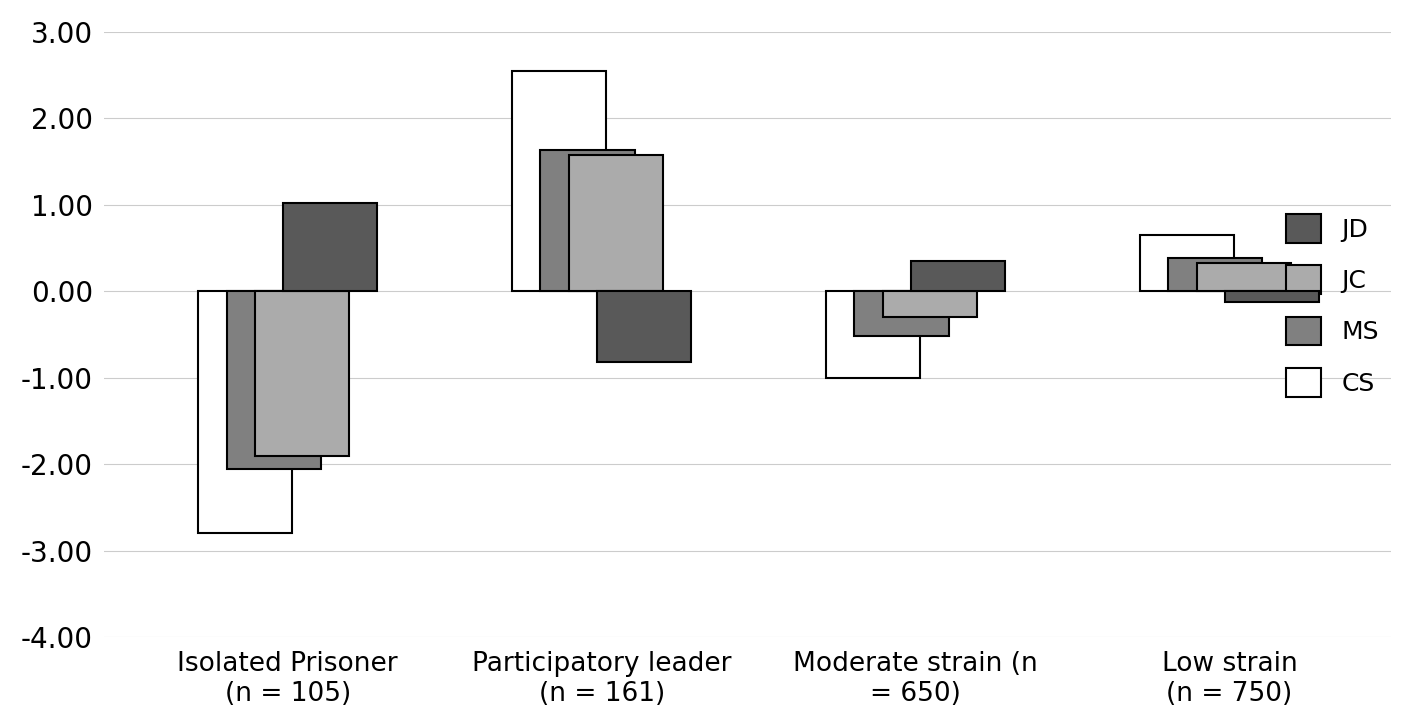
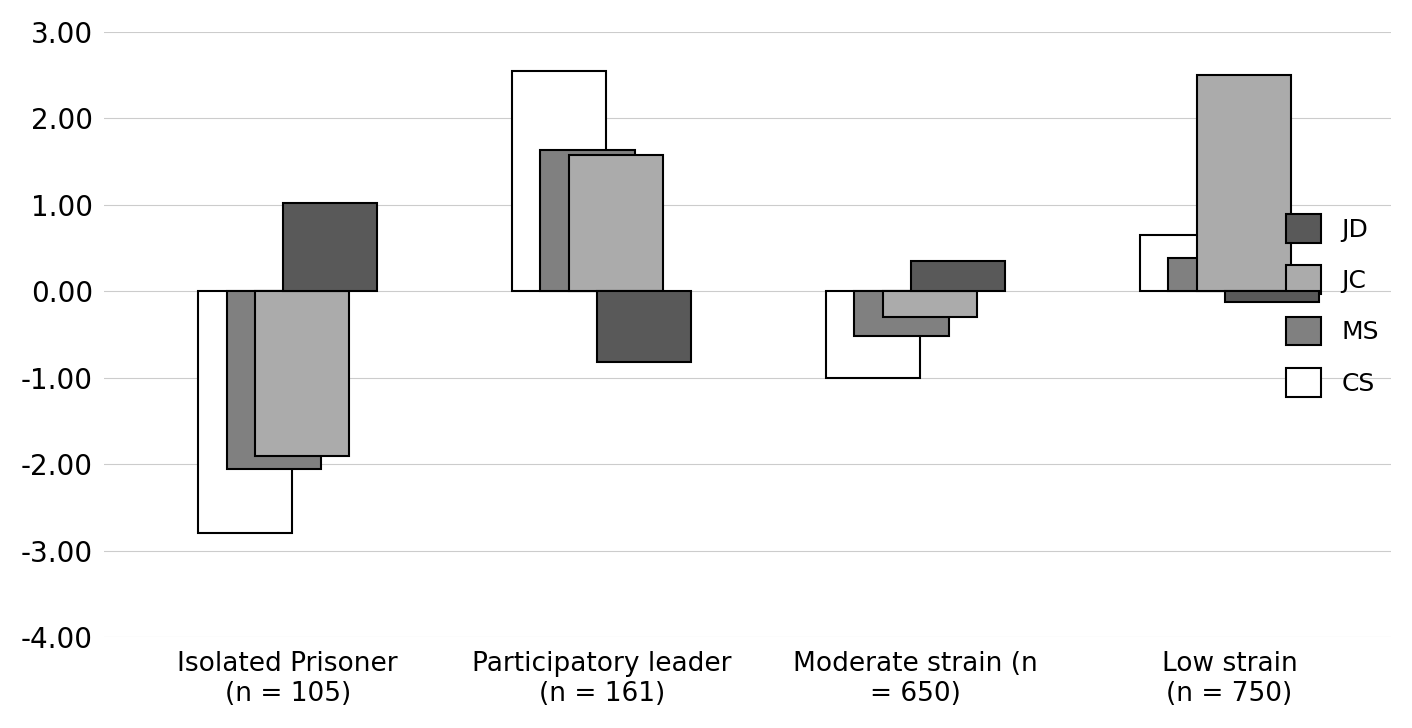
JC/Low strain (n = 750): 0.33 -> 2.50
